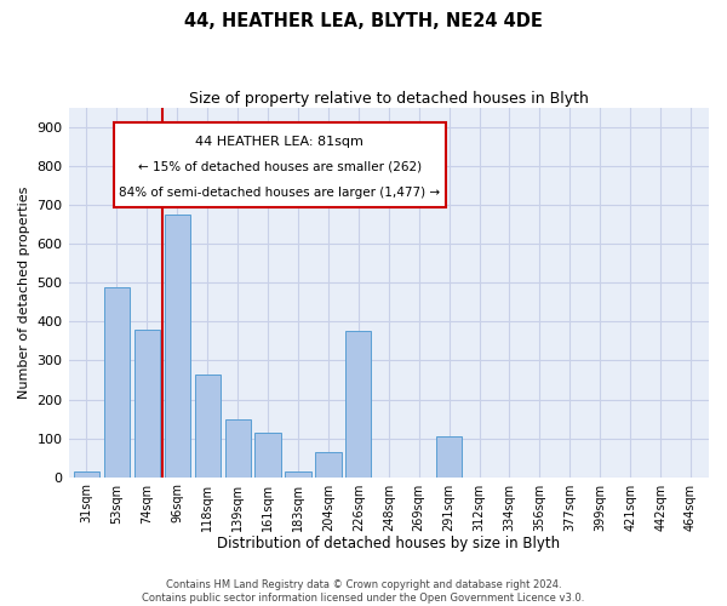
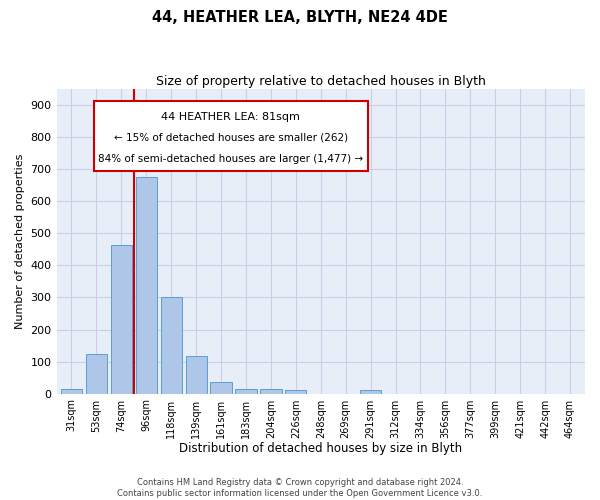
53sqm: 490 -> 125
74sqm: 380 -> 465
118sqm: 265 -> 302
139sqm: 150 -> 118
161sqm: 115 -> 35
204sqm: 65 -> 13
226sqm: 375 -> 10
291sqm: 105 -> 10
